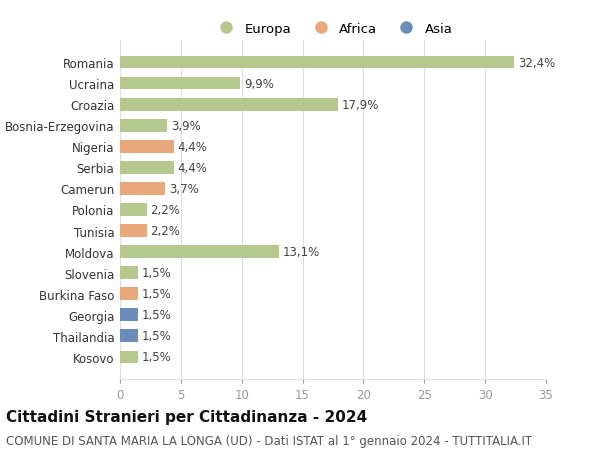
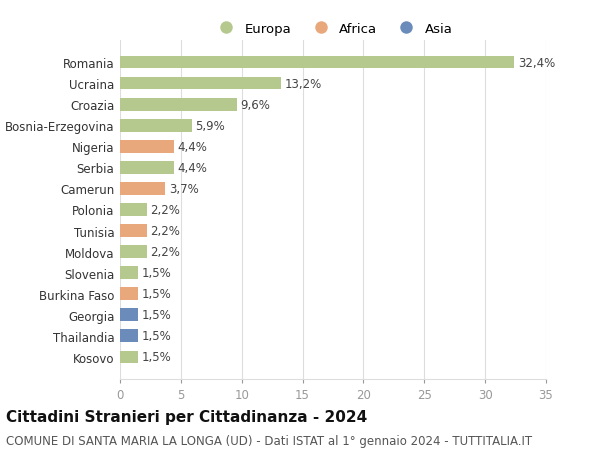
Ucraina: 9,9% -> 13,2%
Croazia: 17,9% -> 9,6%
Bosnia-Erzegovina: 3,9% -> 5,9%
Moldova: 13,1% -> 2,2%
